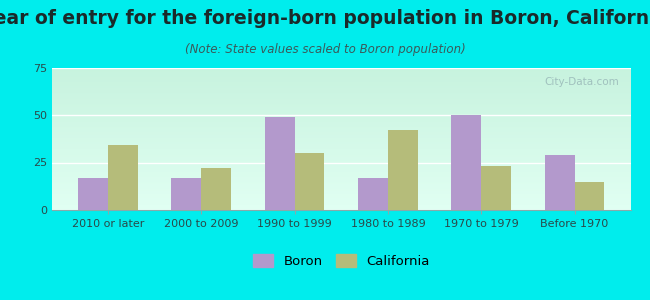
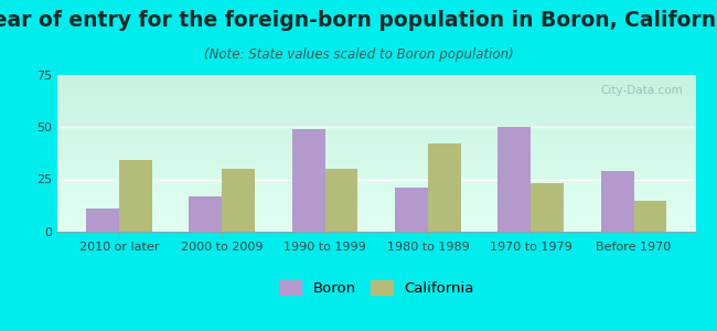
Boron/2010 or later: 17 -> 11
California/2000 to 2009: 22 -> 30
Boron/1980 to 1989: 17 -> 21
